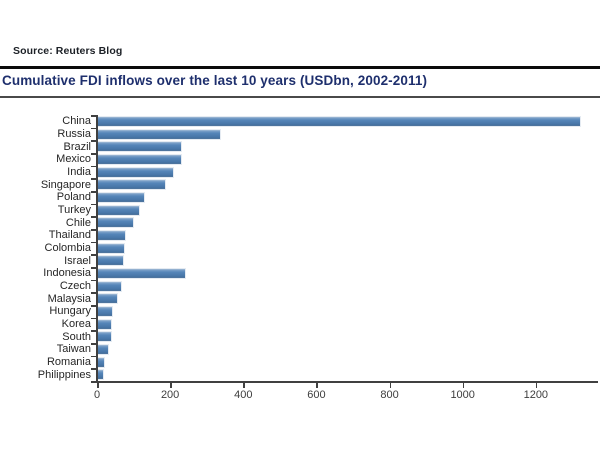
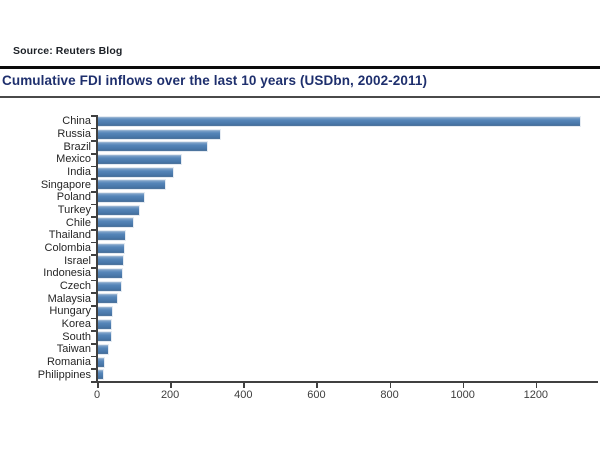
Brazil: 230 -> 300
Indonesia: 240 -> 70
